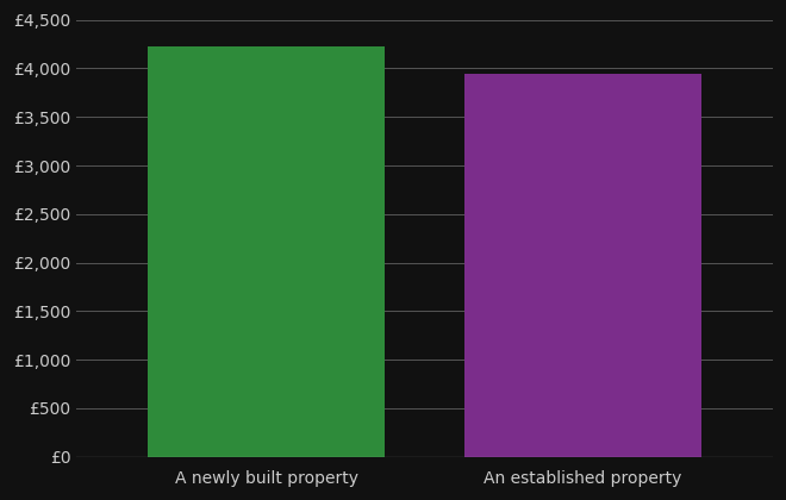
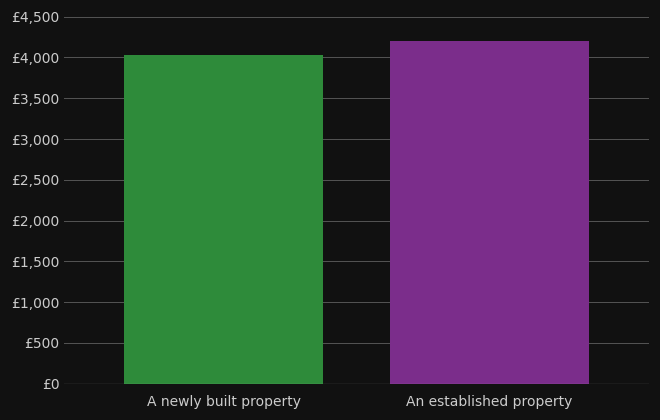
A newly built property: £4,220 -> £4,030
An established property: £3,940 -> £4,200
